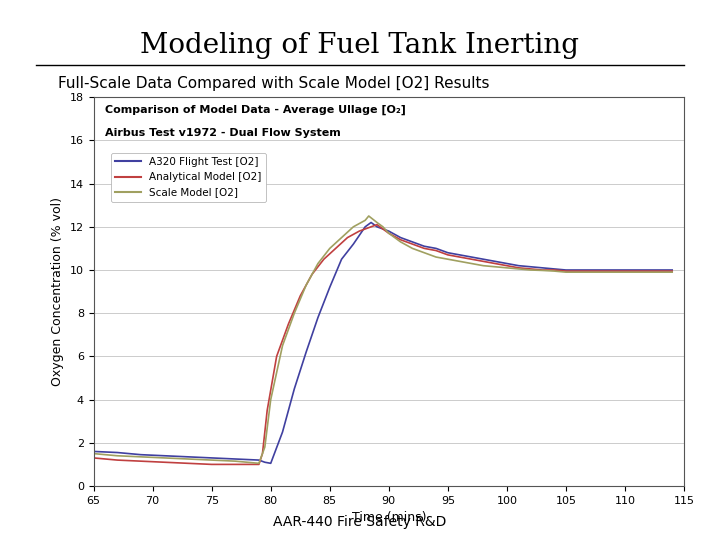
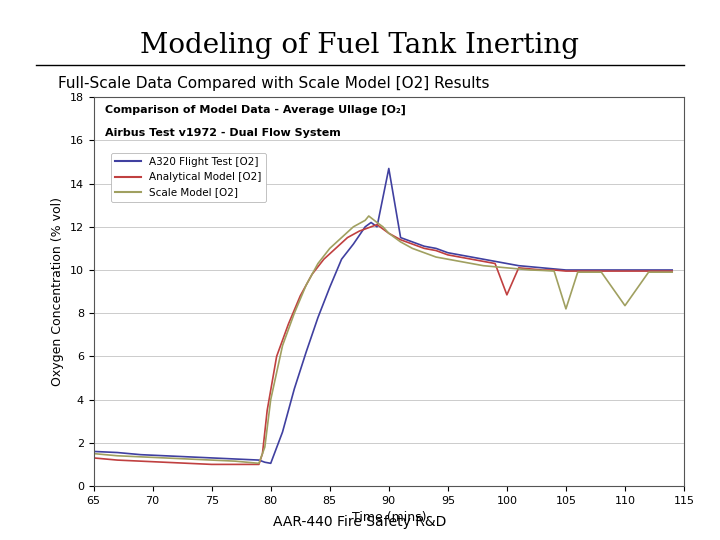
A320 Flight Test [O2]/90: 11.80 -> 14.70
Analytical Model [O2]/100: 10.20 -> 8.85
Scale Model [O2]/105: 9.90 -> 8.20
Scale Model [O2]/110: 9.90 -> 8.35
